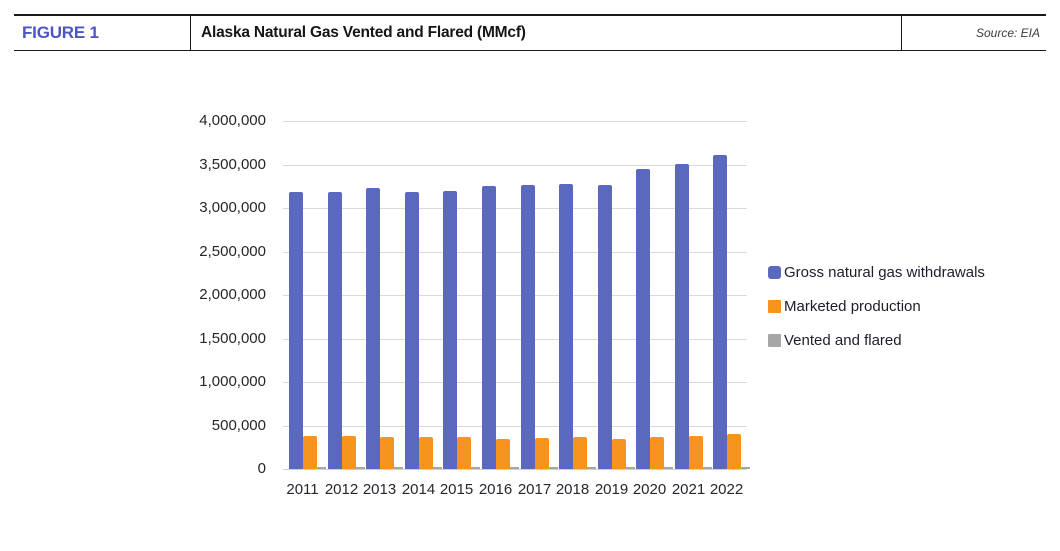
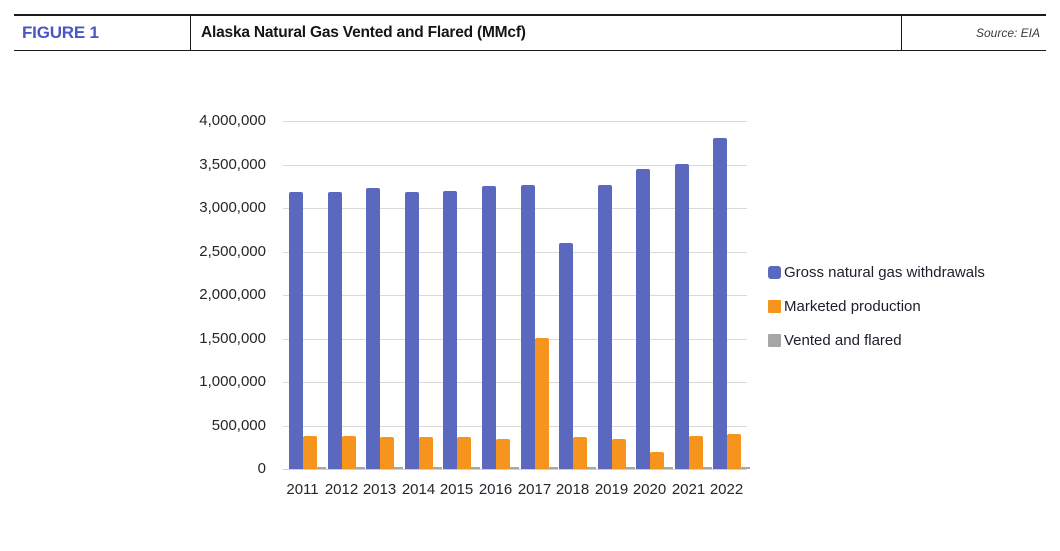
Marketed production/2017: 400000 -> 1500000
Gross natural gas withdrawals/2018: 3300000 -> 2600000
Marketed production/2020: 400000 -> 200000
Gross natural gas withdrawals/2022: 3600000 -> 3800000
